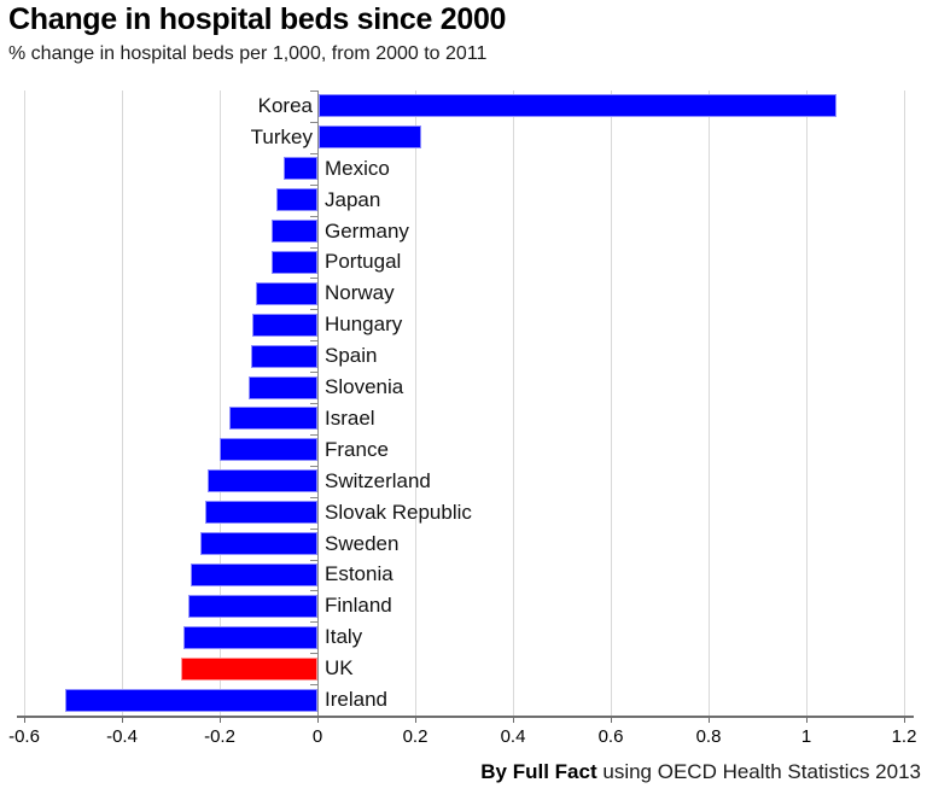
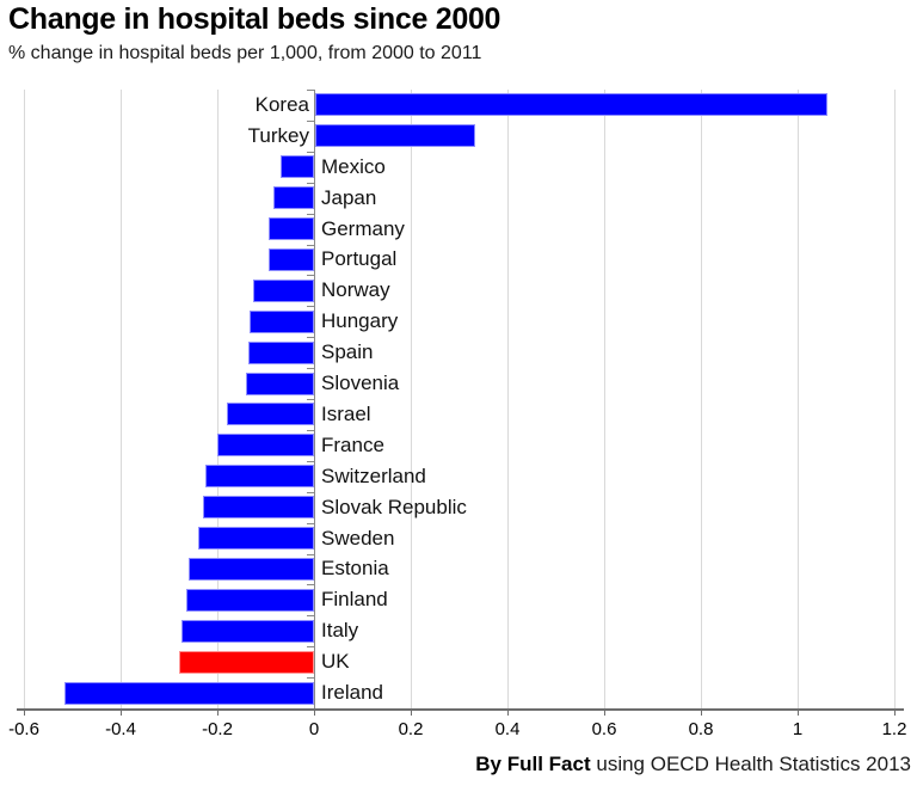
Turkey: 0.21 -> 0.33
